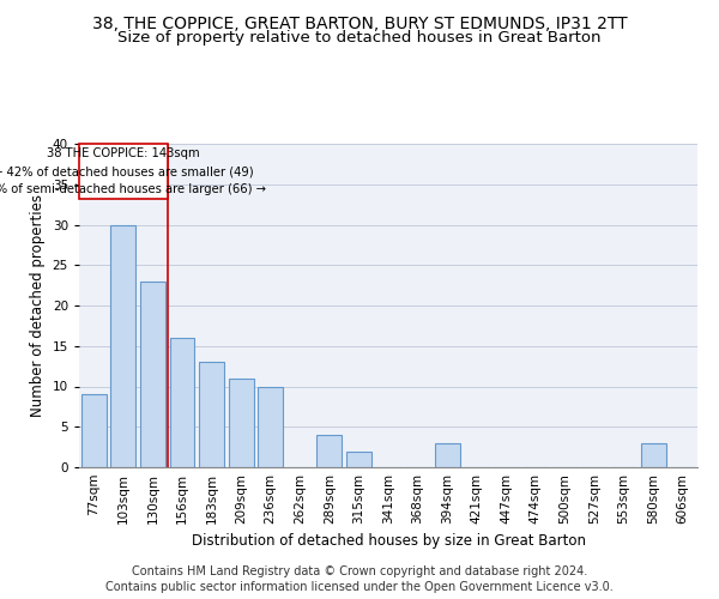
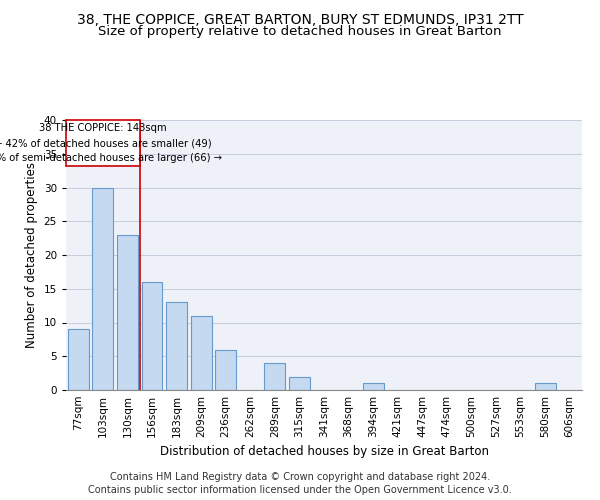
236sqm: 10 -> 6
394sqm: 3 -> 1
580sqm: 3 -> 1
